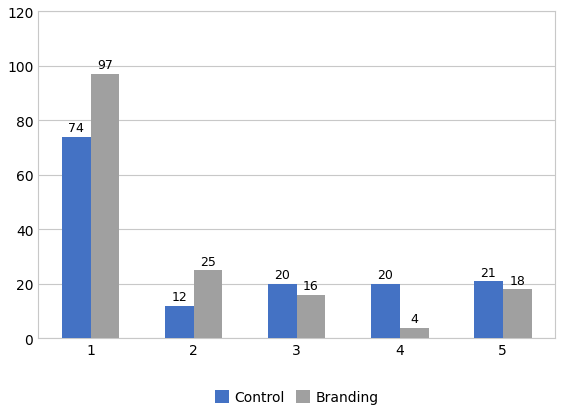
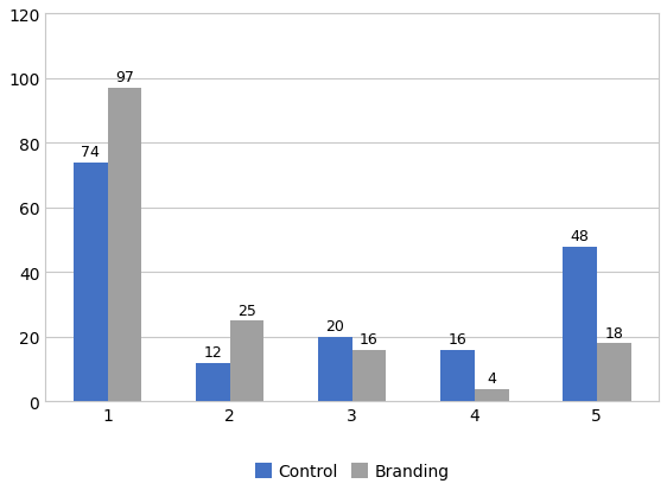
Control/4: 20 -> 16
Control/5: 21 -> 48
